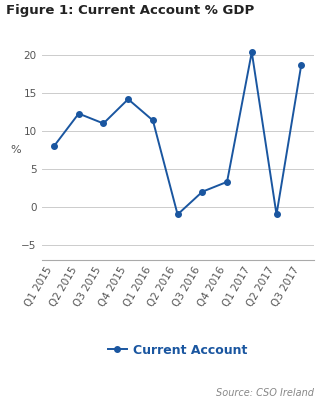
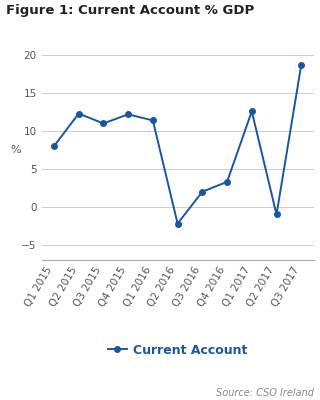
Q4 2015: 14.2 -> 12.2
Q2 2016: -1.0 -> -2.2
Q1 2017: 20.4 -> 12.6
